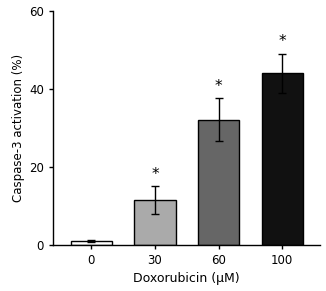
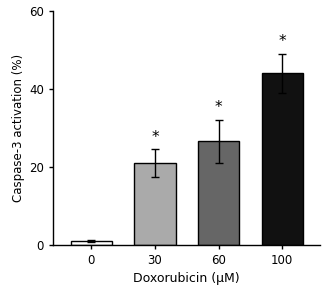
30: 11.5 -> 21.0
60: 32.0 -> 26.5
